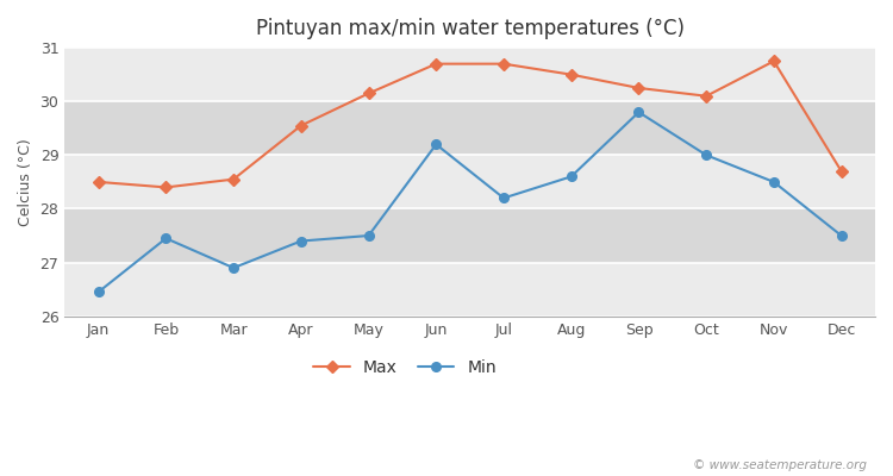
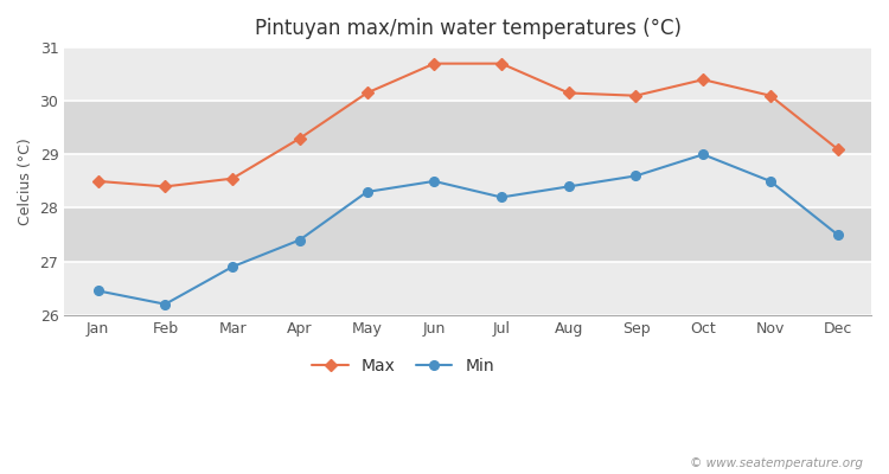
Min/Feb: 27.45 -> 26.20
Max/Apr: 29.55 -> 29.30
Min/May: 27.50 -> 28.30
Min/Jun: 29.20 -> 28.50
Max/Aug: 30.50 -> 30.15
Min/Aug: 28.60 -> 28.40
Max/Sep: 30.25 -> 30.10
Min/Sep: 29.80 -> 28.60
Max/Oct: 30.10 -> 30.40
Max/Nov: 30.75 -> 30.10
Max/Dec: 28.70 -> 29.10
